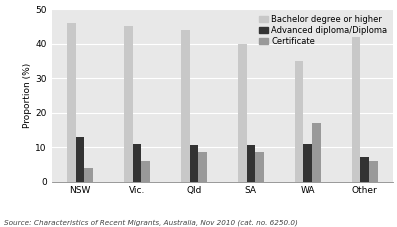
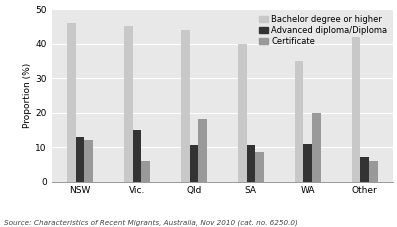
Certificate/NSW: 4.0 -> 12.0
Advanced diploma/Diploma/Vic.: 11.0 -> 15.0
Certificate/Qld: 8.5 -> 18.0
Certificate/WA: 17.0 -> 20.0
